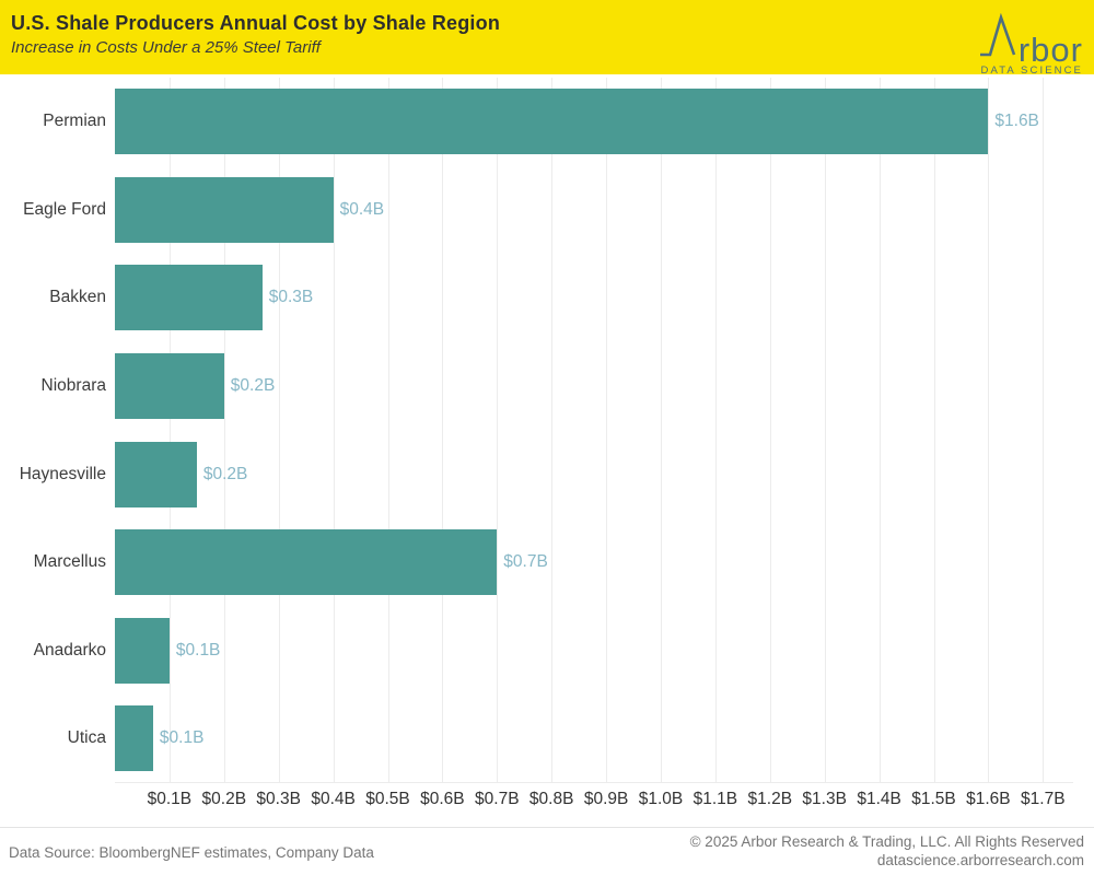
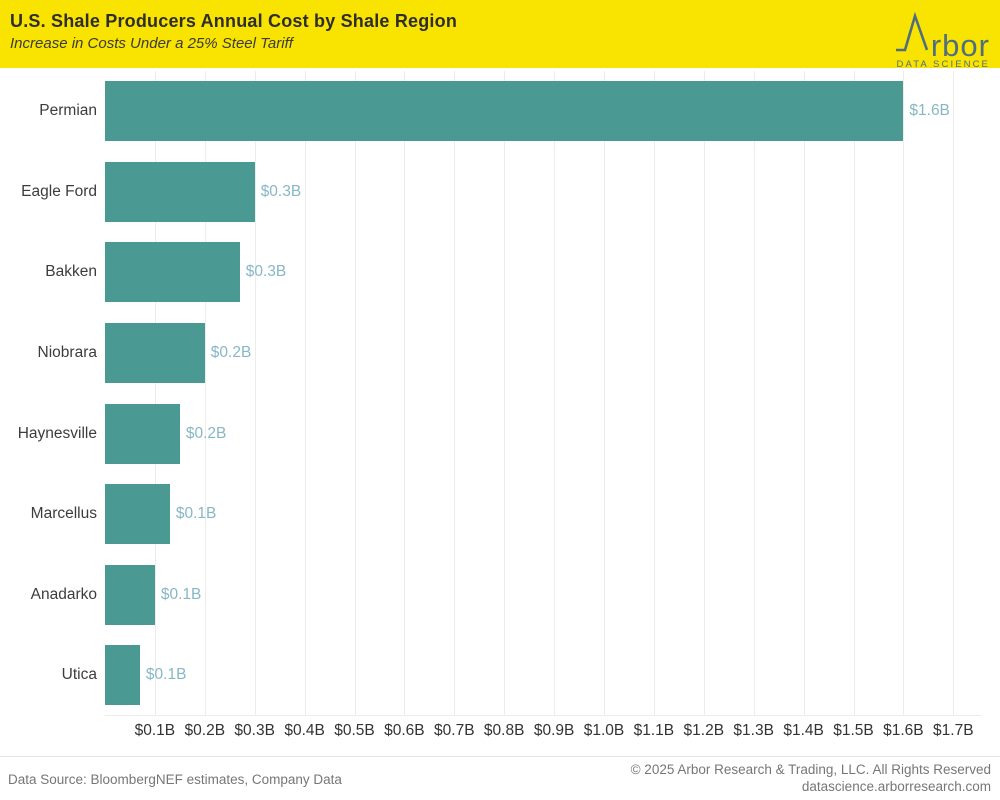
Eagle Ford: $0.4B -> $0.3B
Marcellus: $0.7B -> $0.1B
